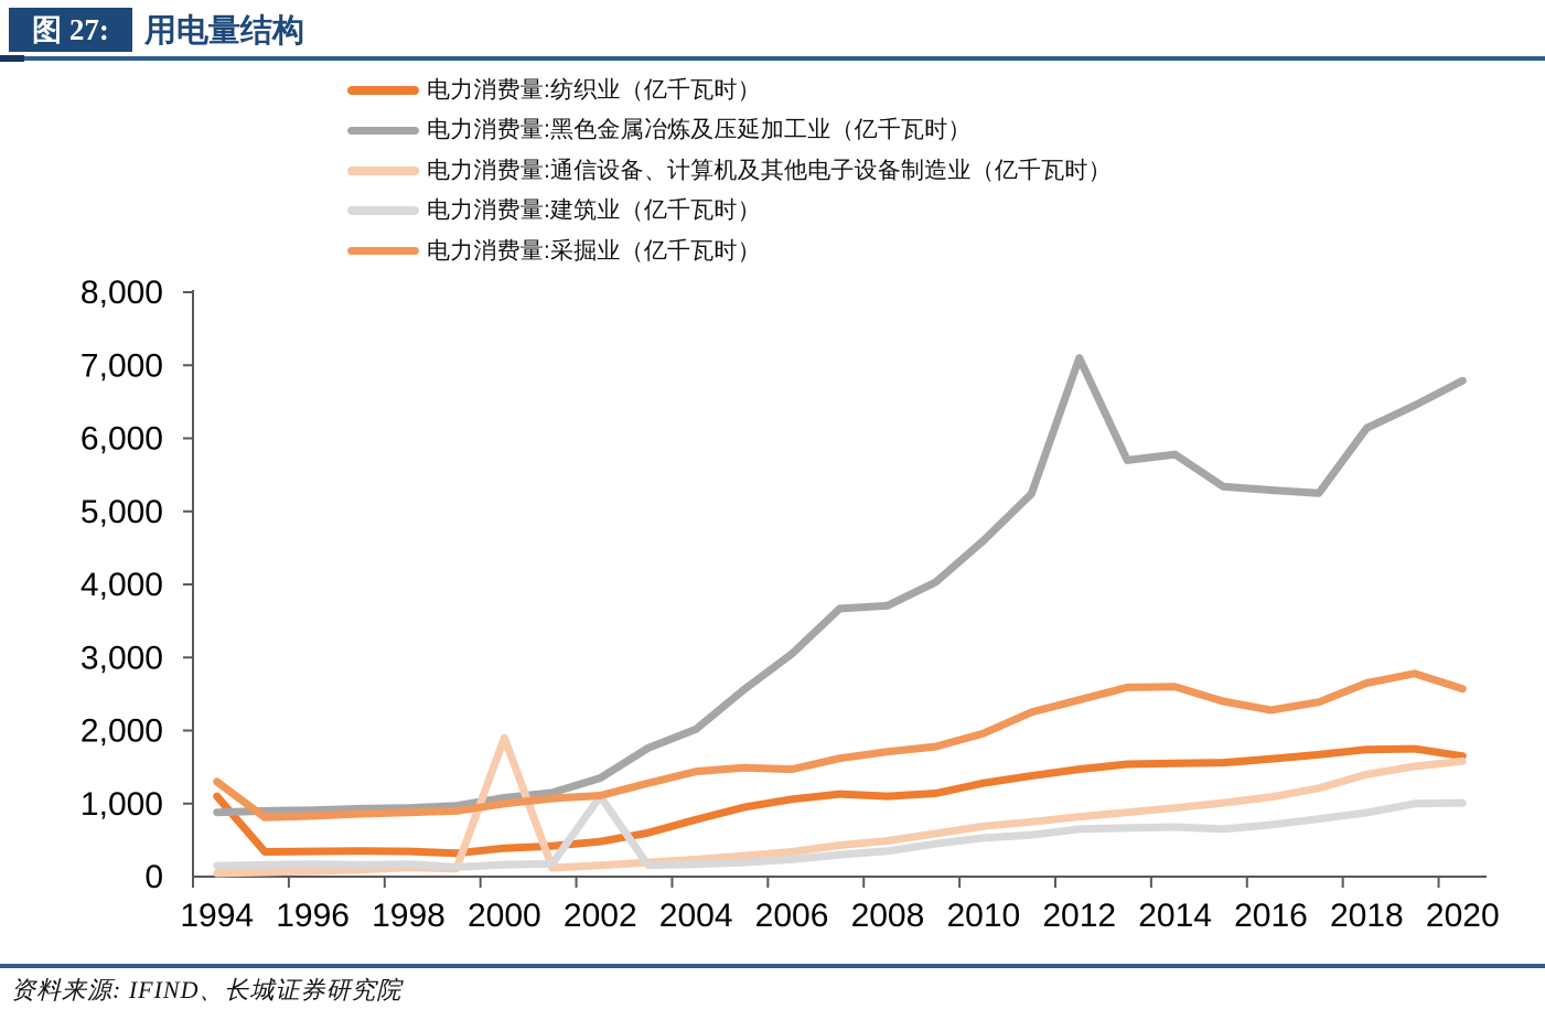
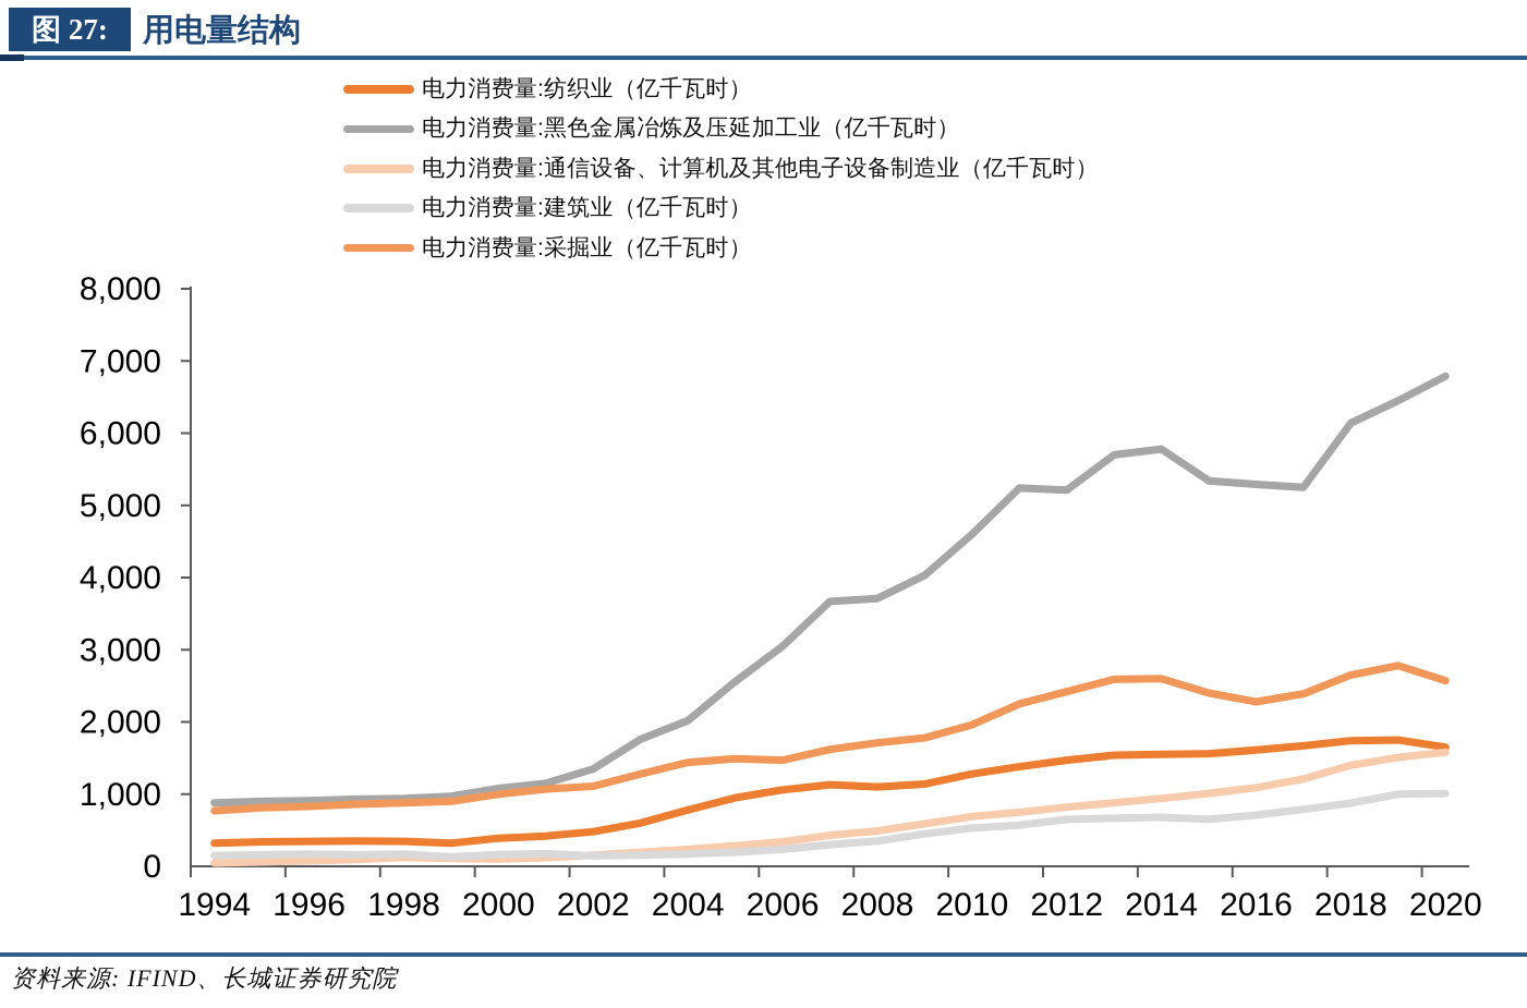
电力消费量:纺织业（亿千瓦时）/1994: 1100 -> 300
电力消费量:采掘业（亿千瓦时）/1994: 1300 -> 800
电力消费量:通信设备、计算机及其他电子设备制造业（亿千瓦时）/2000: 1900 -> 100
电力消费量:建筑业（亿千瓦时）/2002: 1100 -> 100
电力消费量:黑色金属冶炼及压延加工业（亿千瓦时）/2012: 7100 -> 5200
